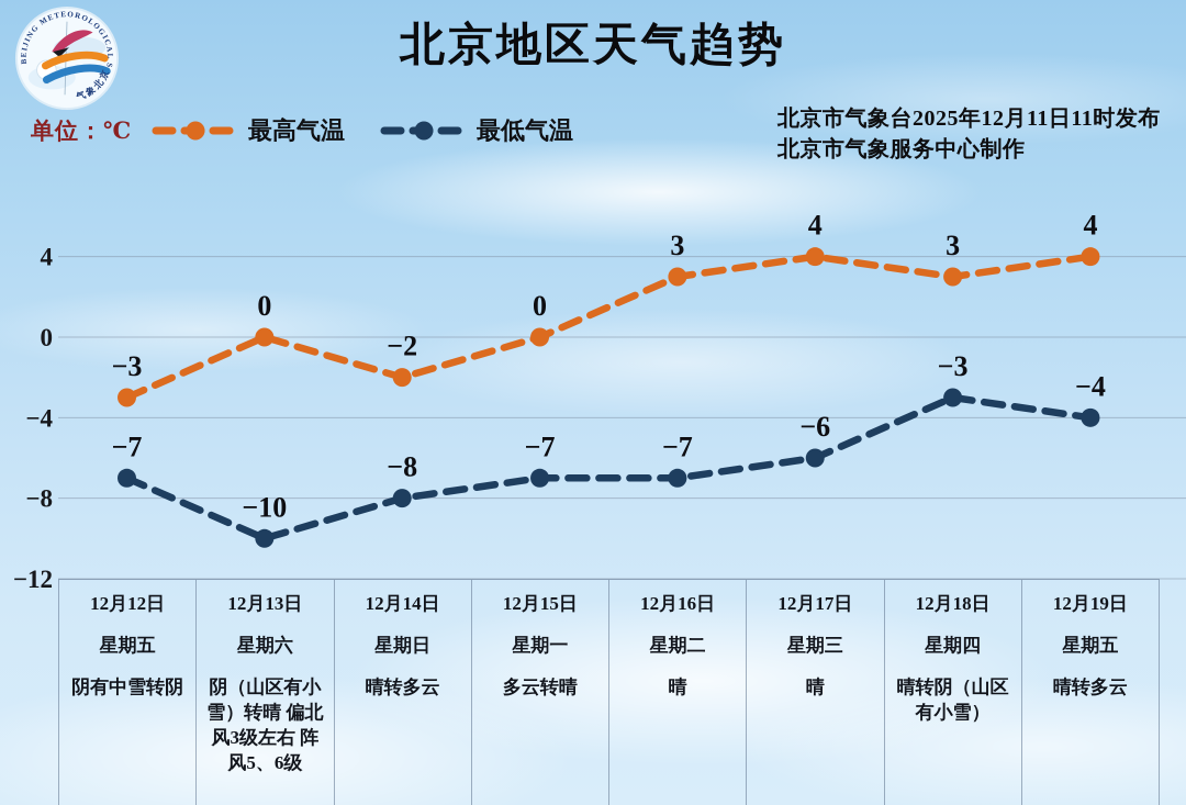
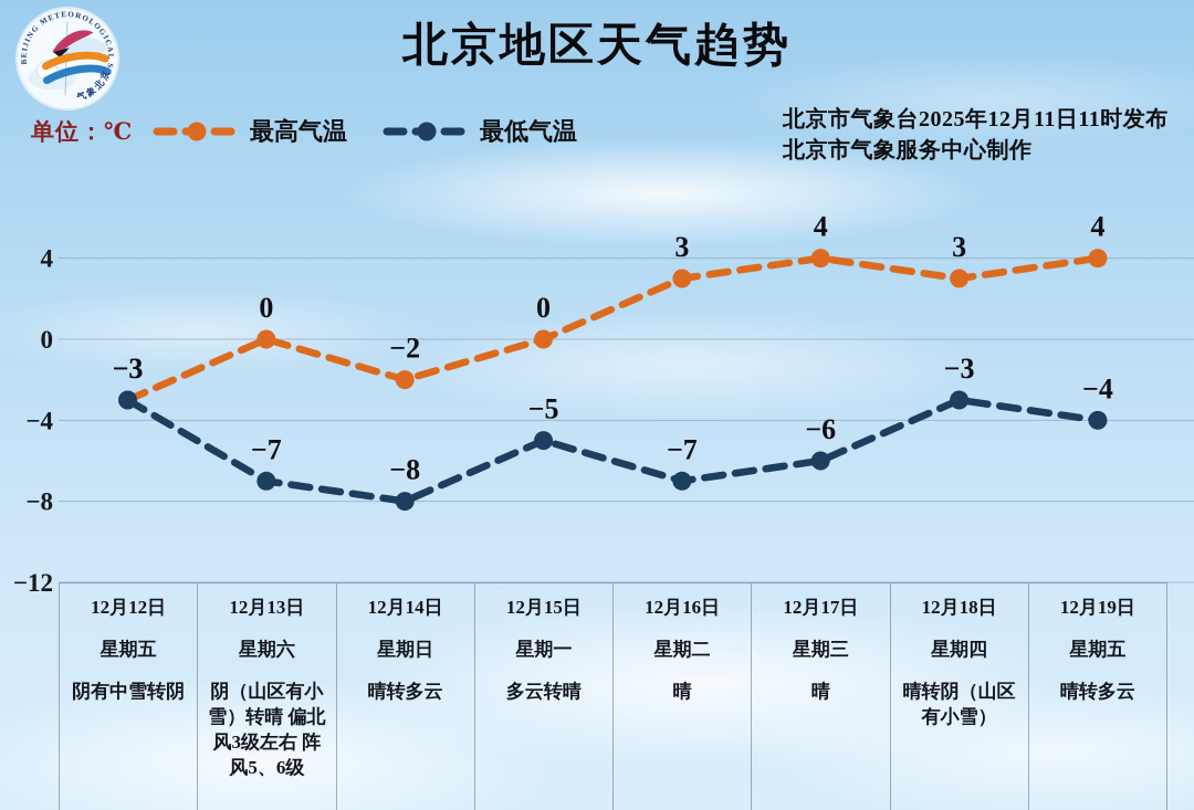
最低气温/12月12日: −7 -> −3
最低气温/12月13日: −10 -> −7
最低气温/12月15日: −7 -> −5
